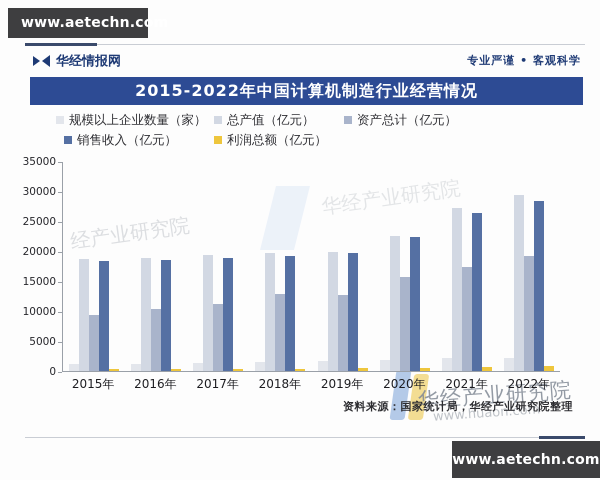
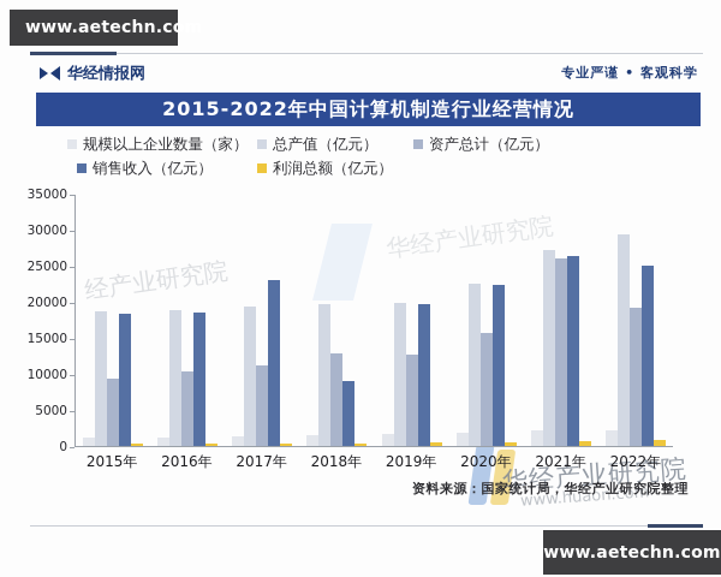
销售收入（亿元）/2017年: 19000 -> 23000
销售收入（亿元）/2018年: 19000 -> 9000
资产总计（亿元）/2021年: 17000 -> 26000
销售收入（亿元）/2022年: 28000 -> 25000
